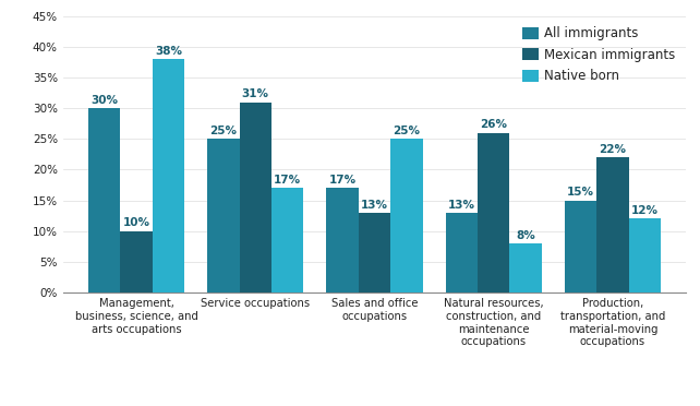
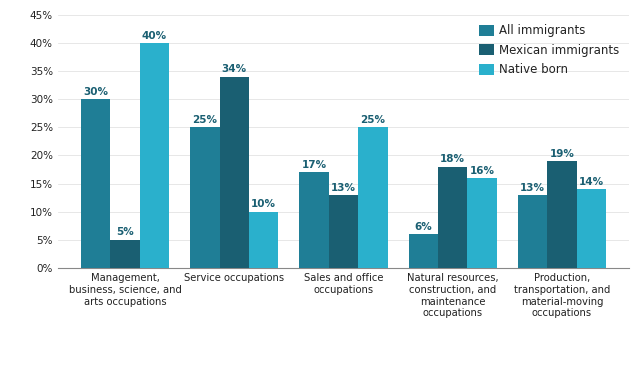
Mexican immigrants/Management, business, science, and arts occupations: 10% -> 5%
Native born/Management, business, science, and arts occupations: 38% -> 40%
Mexican immigrants/Service occupations: 31% -> 34%
Native born/Service occupations: 17% -> 10%
All immigrants/Natural resources, construction, and maintenance occupations: 13% -> 6%
Mexican immigrants/Natural resources, construction, and maintenance occupations: 26% -> 18%
Native born/Natural resources, construction, and maintenance occupations: 8% -> 16%
All immigrants/Production, transportation, and material-moving occupations: 15% -> 13%
Mexican immigrants/Production, transportation, and material-moving occupations: 22% -> 19%
Native born/Production, transportation, and material-moving occupations: 12% -> 14%
